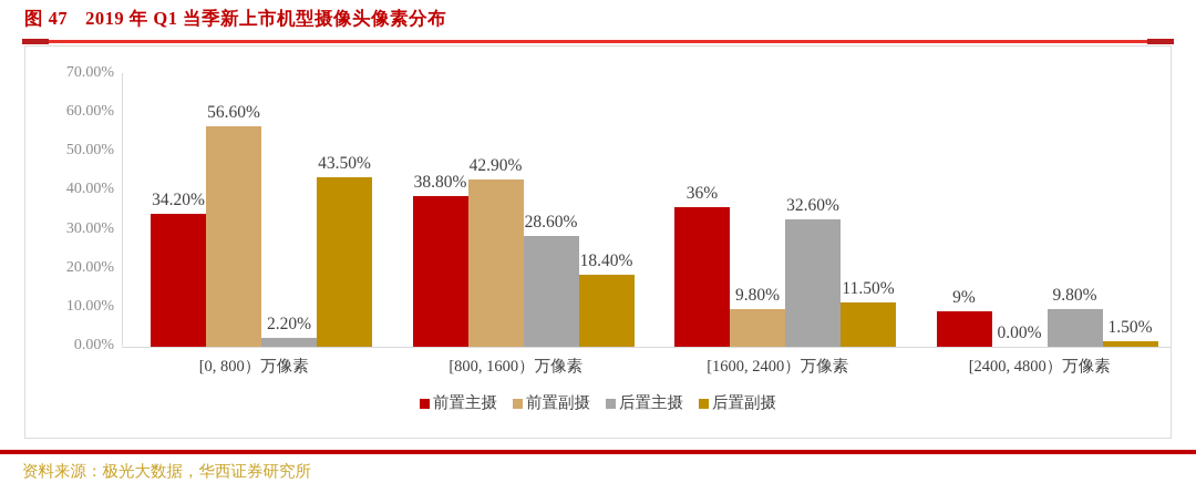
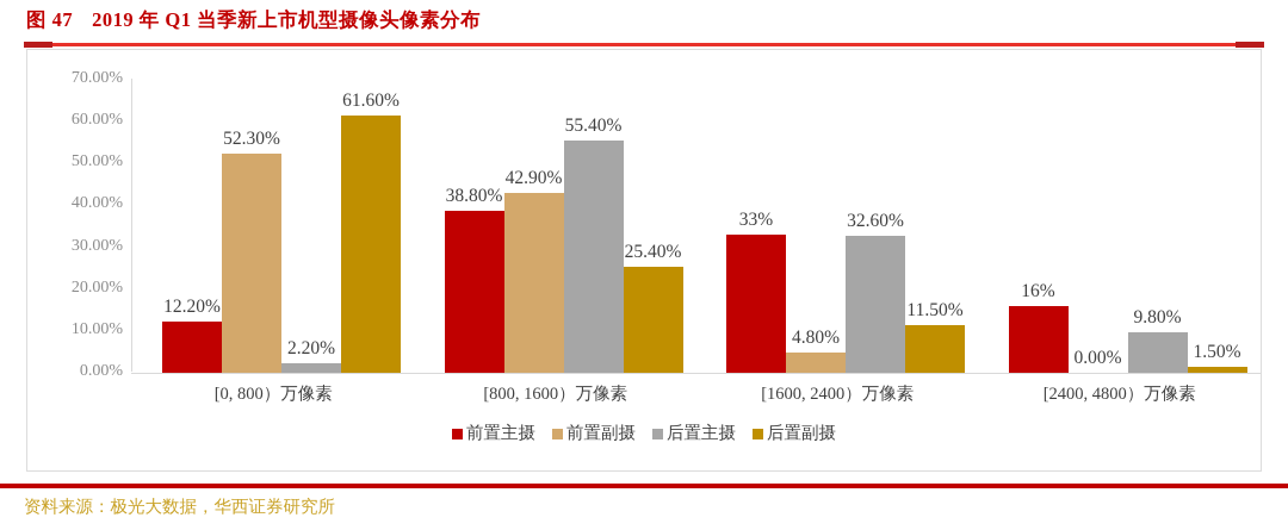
前置主摄/[0, 800）万像素: 34.20% -> 12.20%
前置副摄/[0, 800）万像素: 56.60% -> 52.30%
后置副摄/[0, 800）万像素: 43.50% -> 61.60%
后置主摄/[800, 1600）万像素: 28.60% -> 55.40%
后置副摄/[800, 1600）万像素: 18.40% -> 25.40%
前置主摄/[1600, 2400）万像素: 36% -> 33%
前置副摄/[1600, 2400）万像素: 9.80% -> 4.80%
前置主摄/[2400, 4800）万像素: 9% -> 16%
